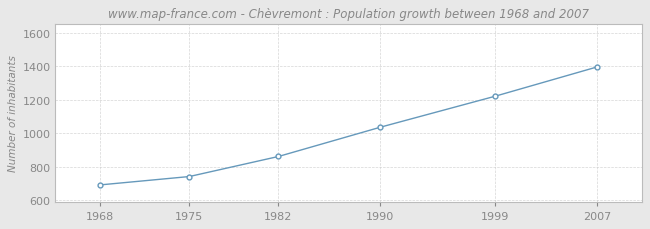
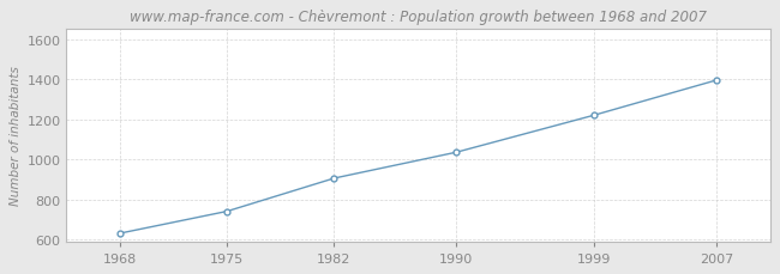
1968: 690 -> 630
1982: 860 -> 900
